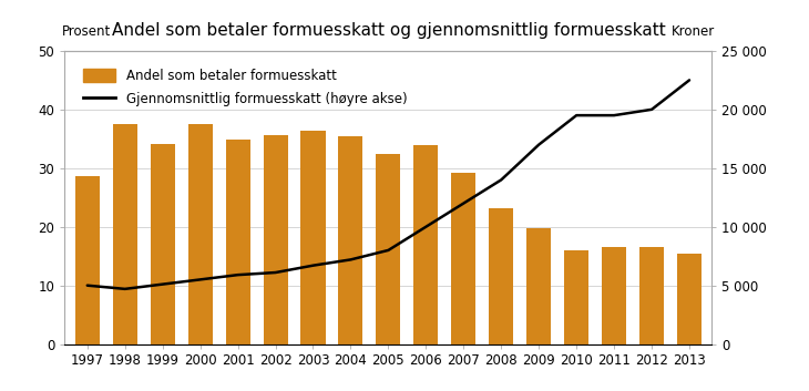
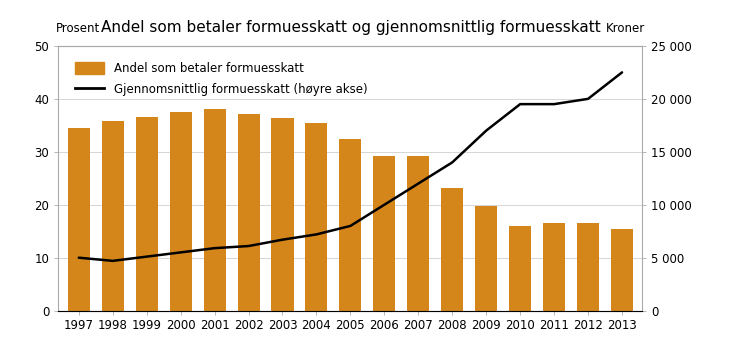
Andel som betaler formuesskatt/1997: 28.6 -> 34.5
Andel som betaler formuesskatt/1998: 37.6 -> 35.8
Andel som betaler formuesskatt/1999: 34.2 -> 36.5
Andel som betaler formuesskatt/2001: 34.8 -> 38.0
Andel som betaler formuesskatt/2002: 35.6 -> 37.2
Andel som betaler formuesskatt/2006: 34.0 -> 29.2
